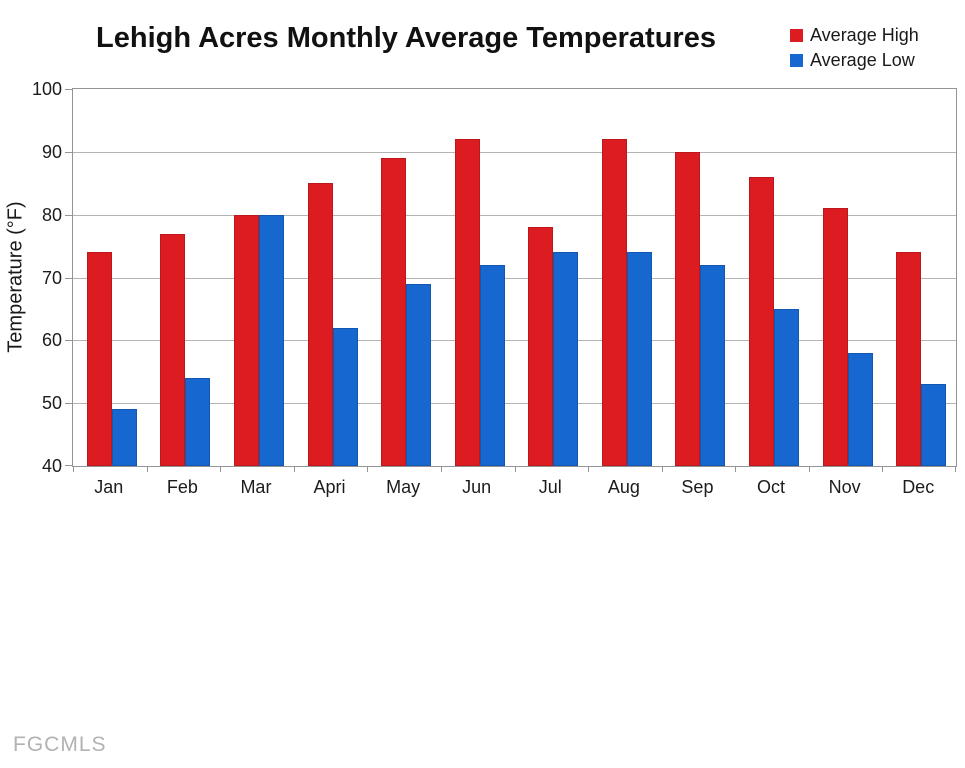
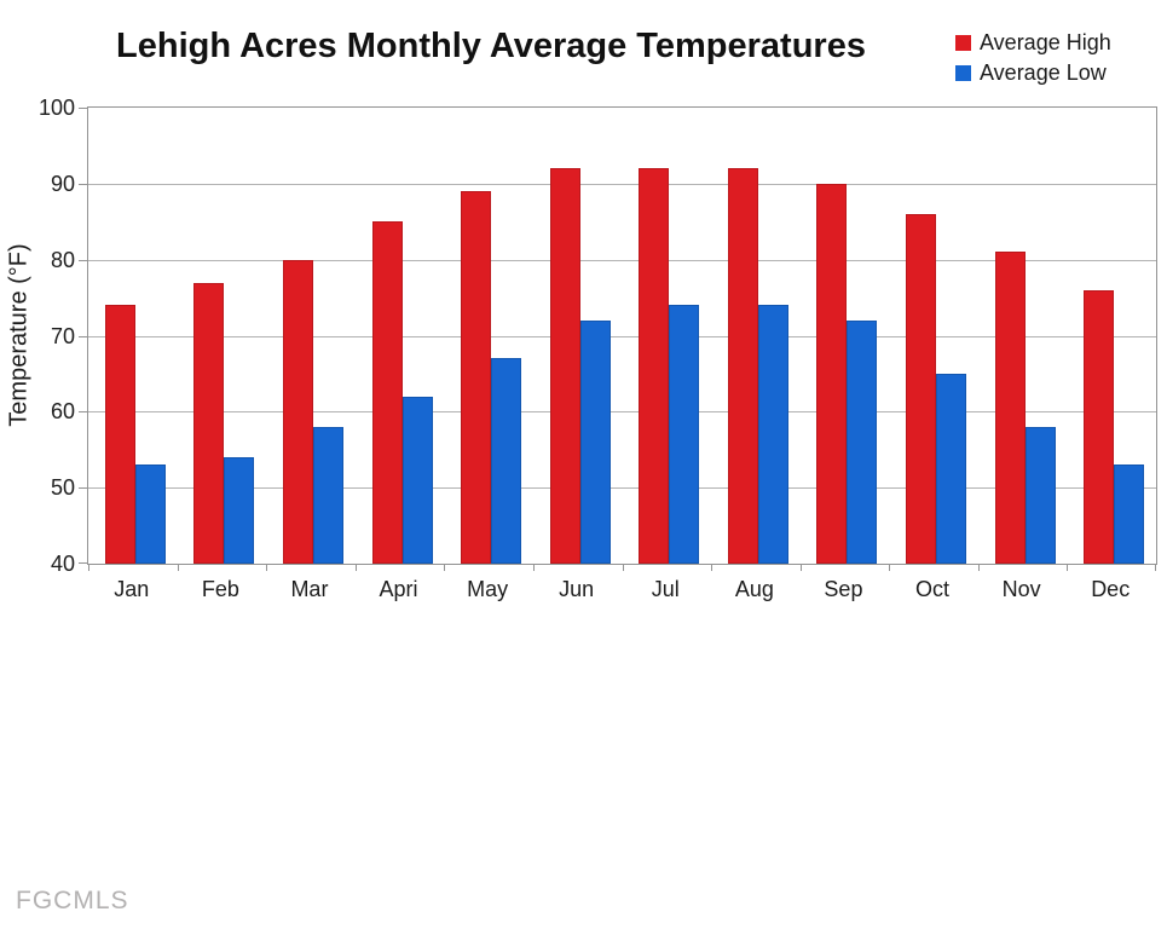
Average Low/Jan: 49 -> 53
Average Low/Mar: 80 -> 58
Average Low/May: 69 -> 67
Average High/Jul: 78 -> 92
Average High/Dec: 74 -> 76
